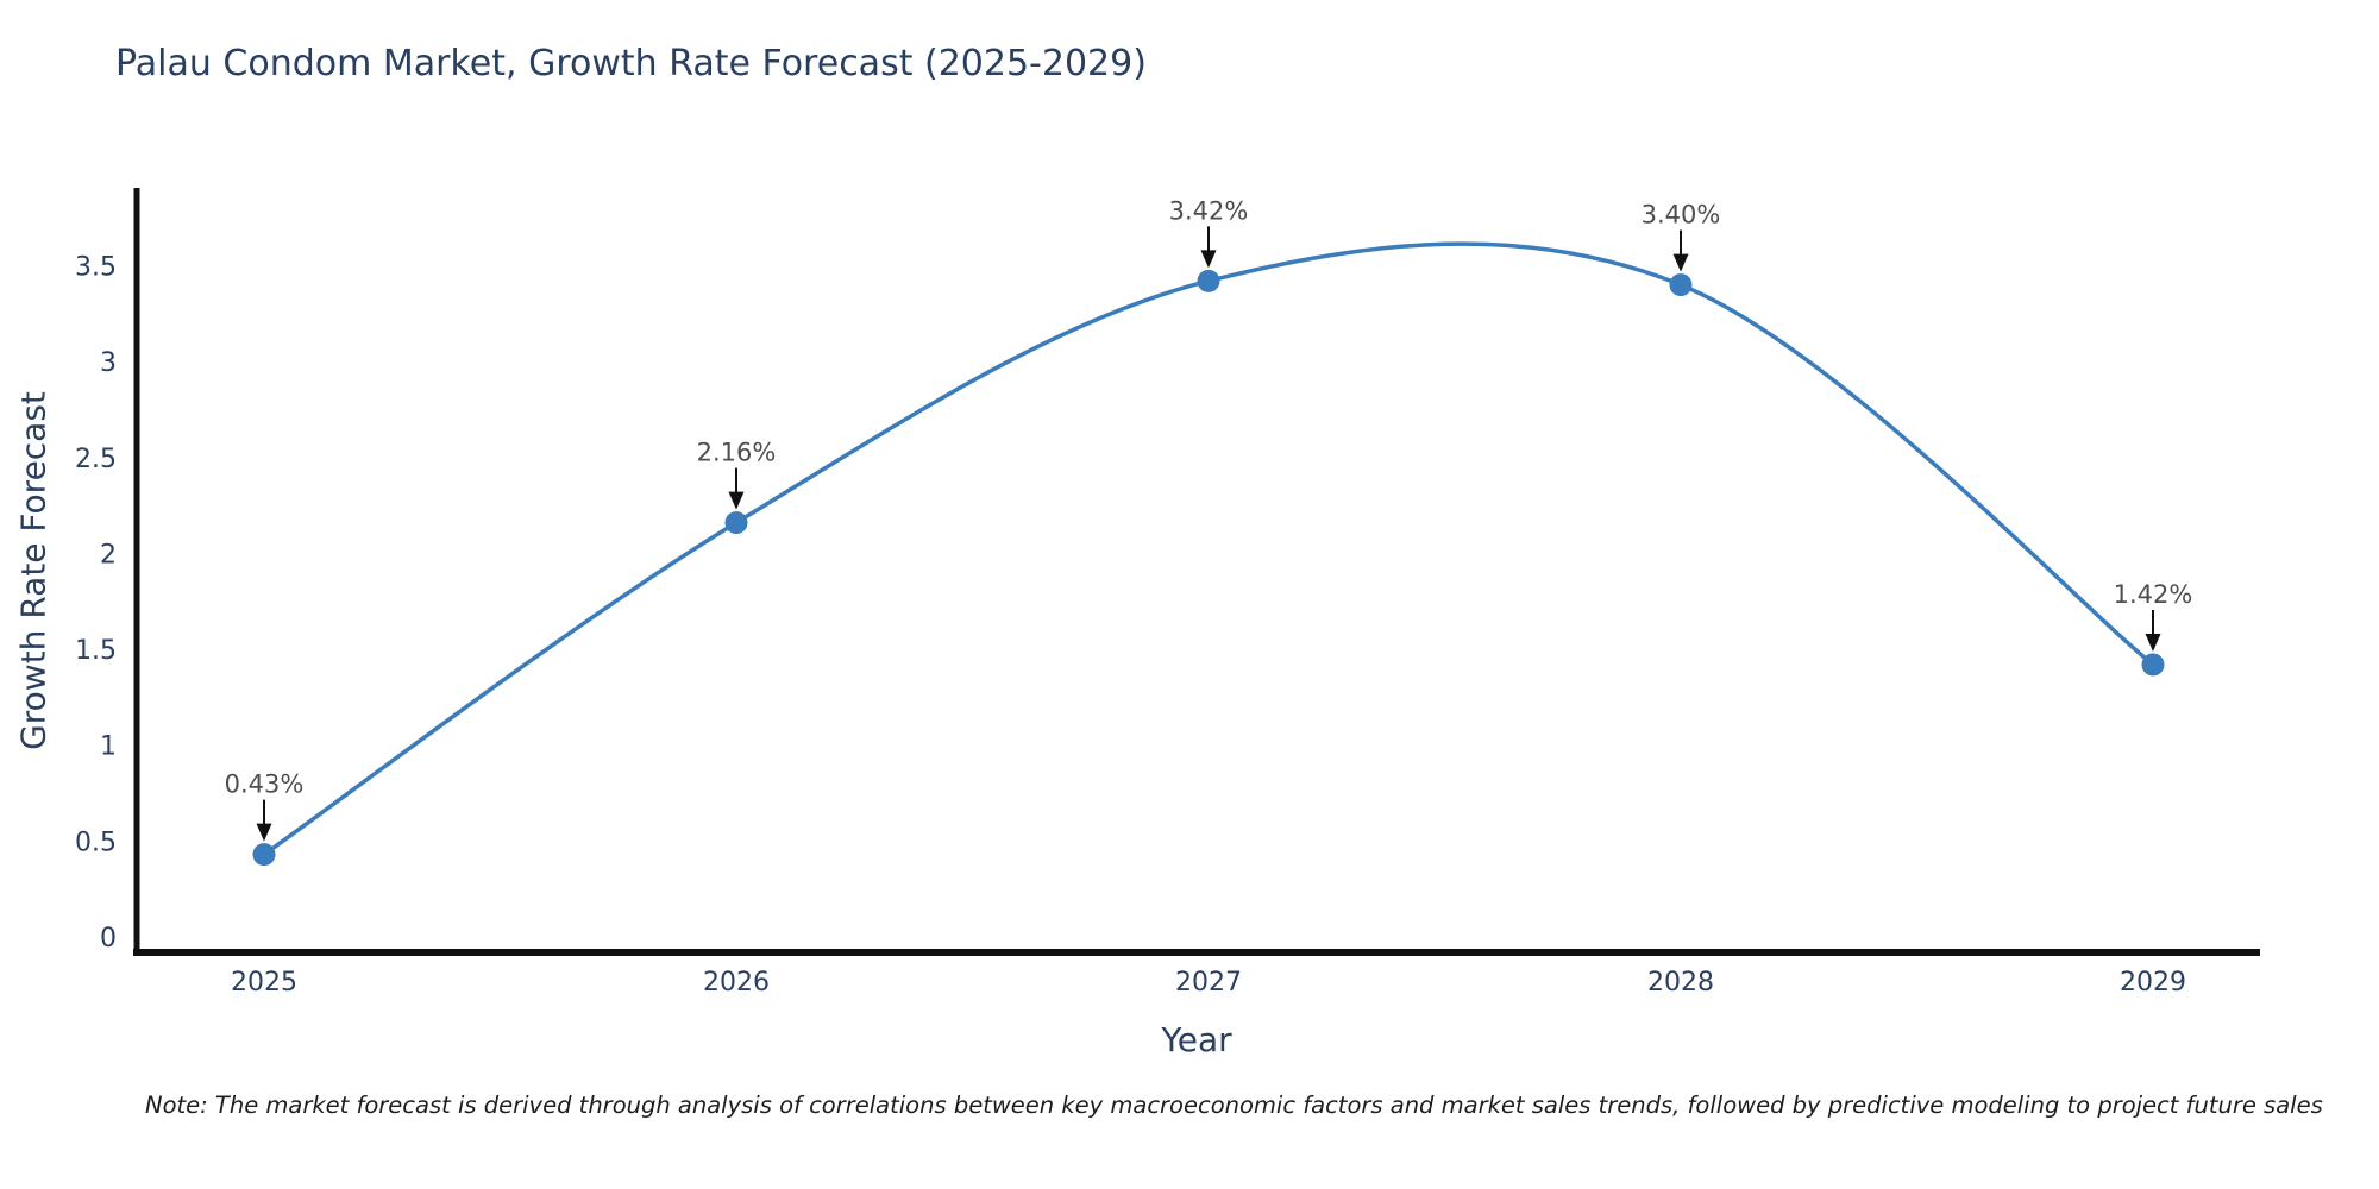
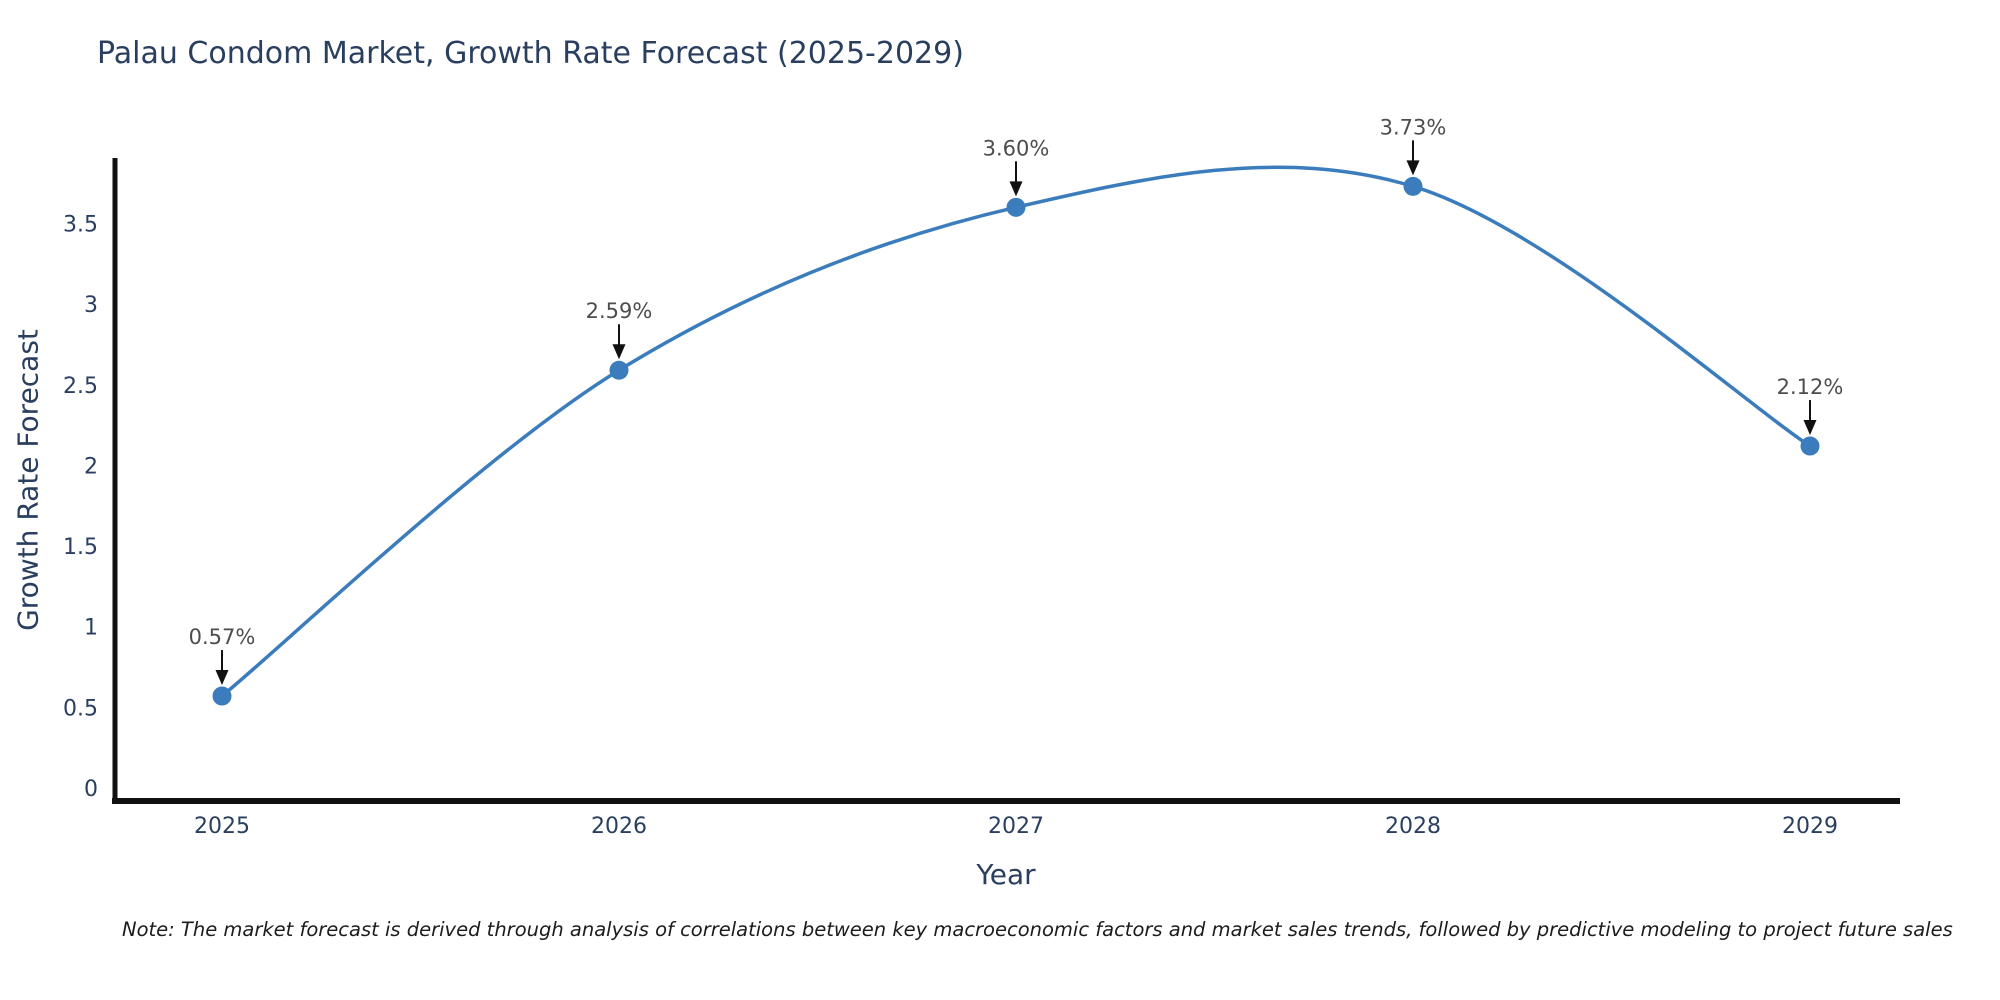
2025: 0.43% -> 0.57%
2026: 2.16% -> 2.59%
2027: 3.42% -> 3.60%
2028: 3.40% -> 3.73%
2029: 1.42% -> 2.12%
